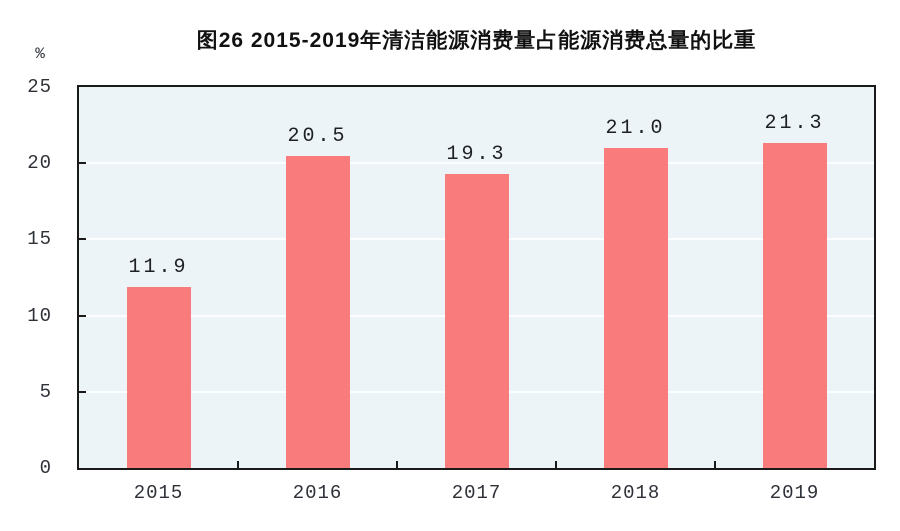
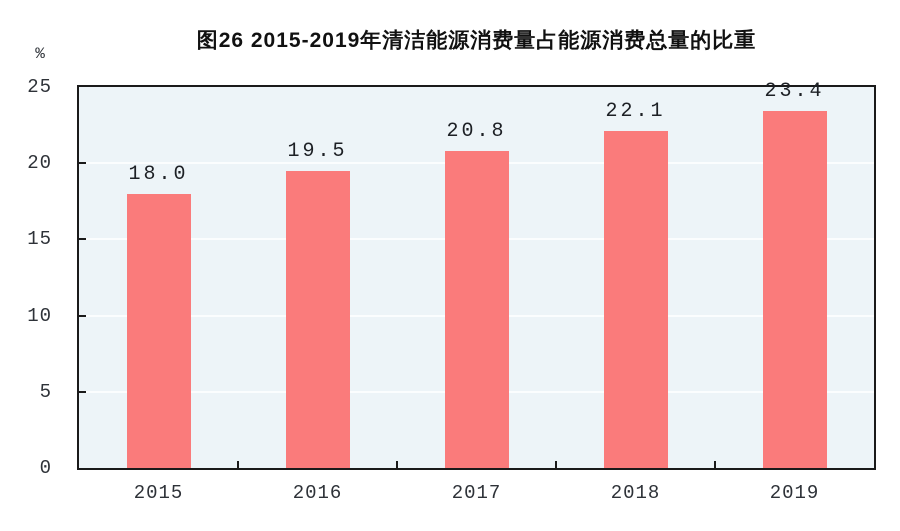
2015: 11.9 -> 18.0
2016: 20.5 -> 19.5
2017: 19.3 -> 20.8
2018: 21.0 -> 22.1
2019: 21.3 -> 23.4
